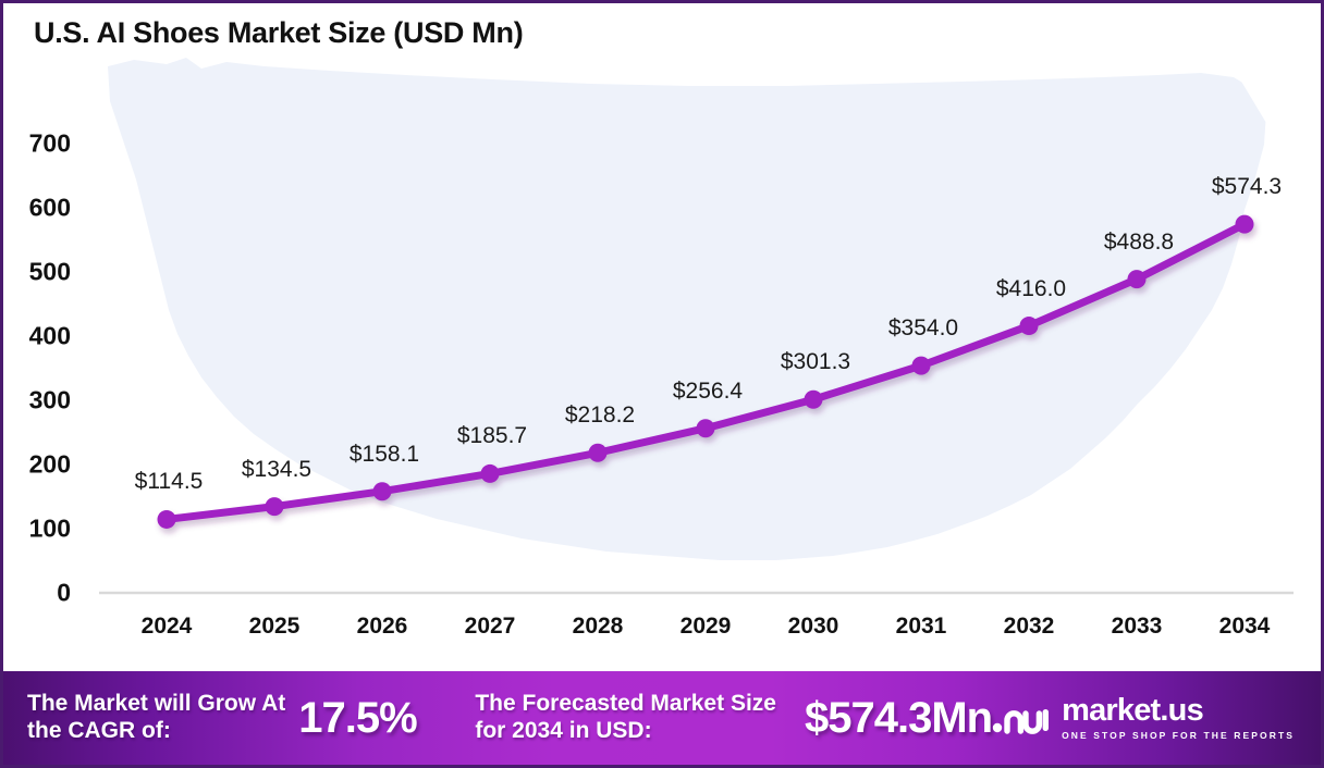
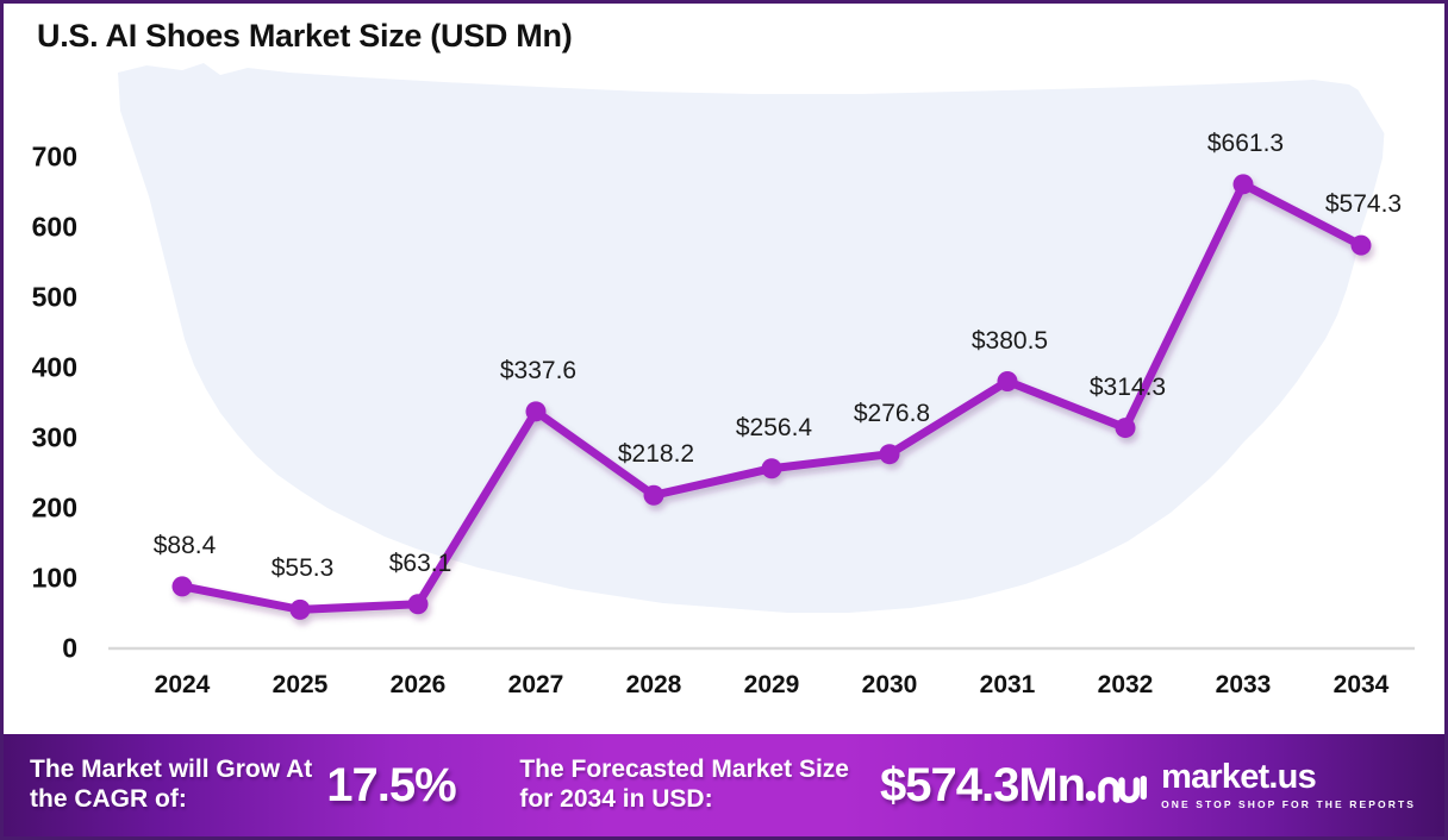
2024: $114.5 -> $88.4
2025: $134.5 -> $55.3
2026: $158.1 -> $63.1
2027: $185.7 -> $337.6
2030: $301.3 -> $276.8
2031: $354.0 -> $380.5
2032: $416.0 -> $314.3
2033: $488.8 -> $661.3
